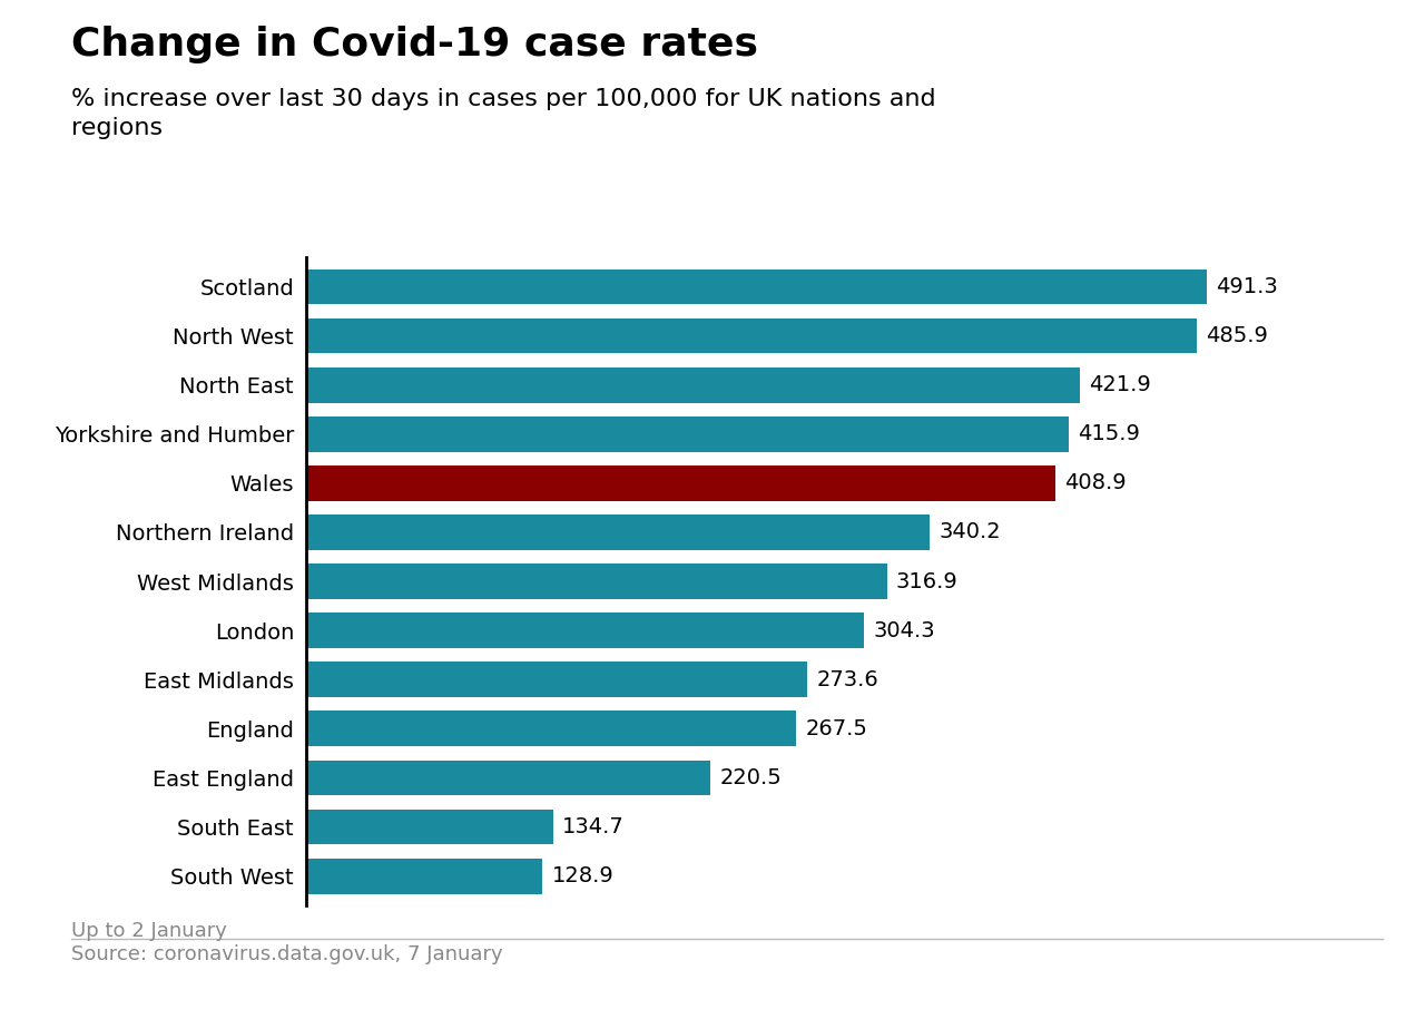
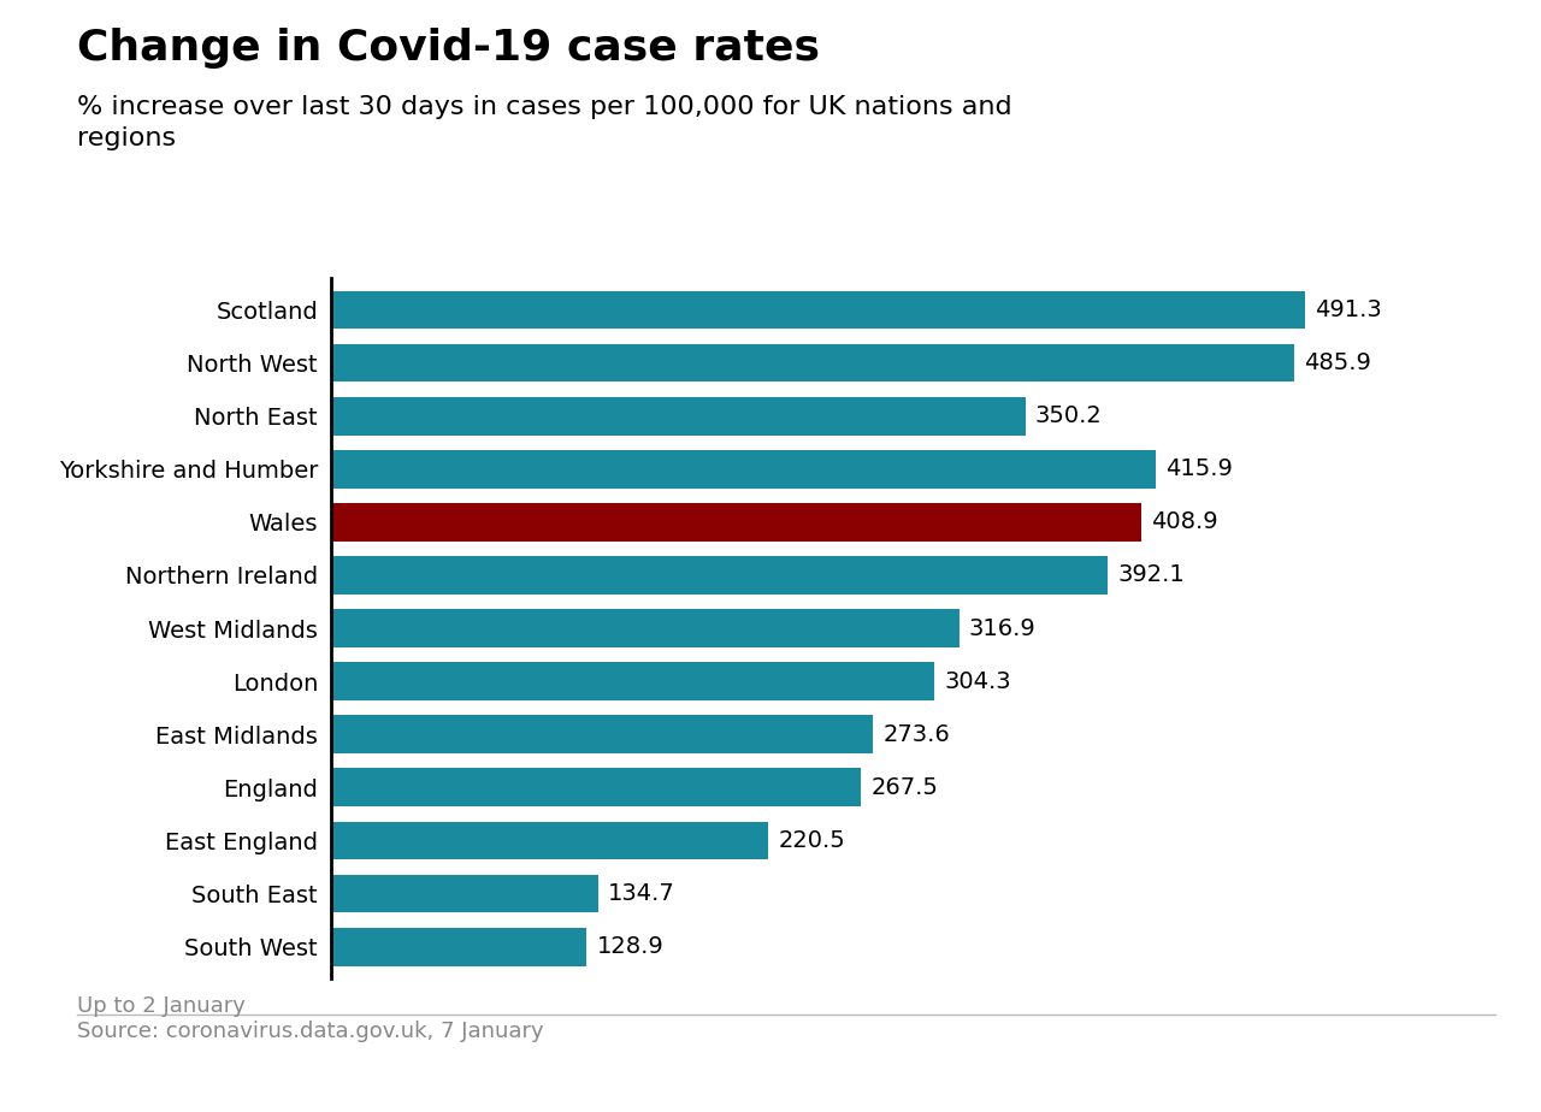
North East: 421.9 -> 350.2
Northern Ireland: 340.2 -> 392.1
